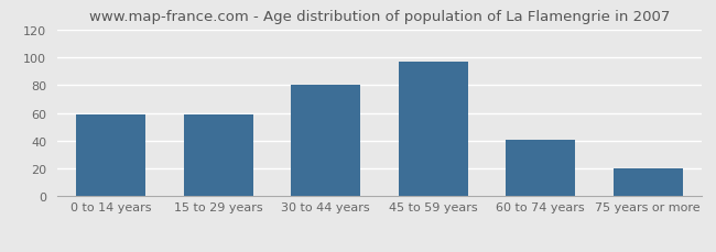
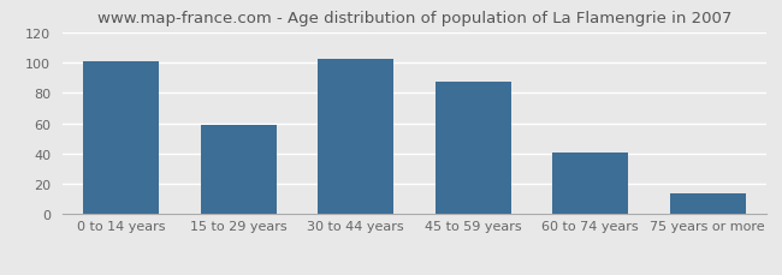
0 to 14 years: 59 -> 101
30 to 44 years: 80 -> 102
45 to 59 years: 97 -> 87
75 years or more: 20 -> 14
